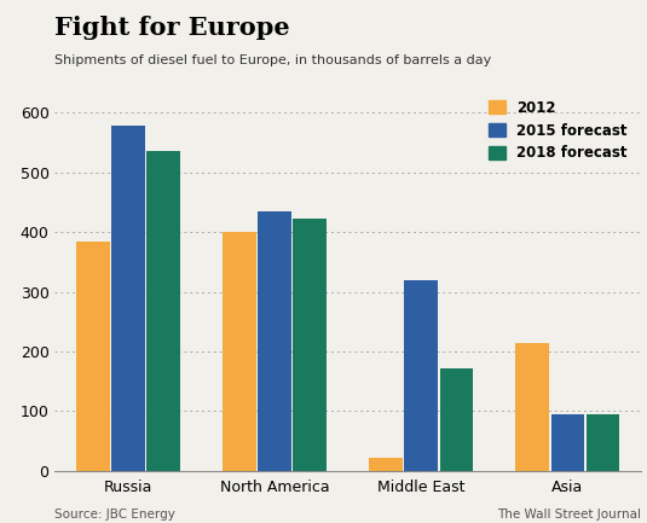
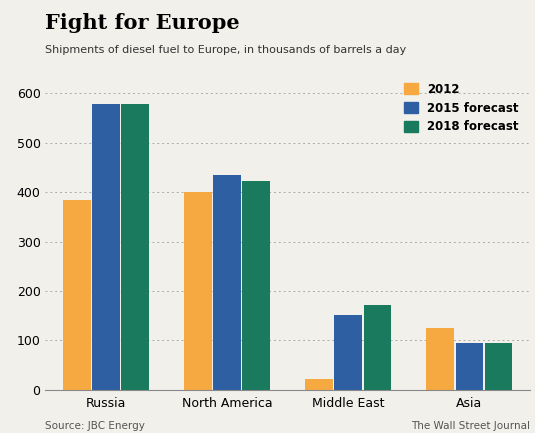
2018 forecast/Russia: 535 -> 578
2015 forecast/Middle East: 320 -> 152
2012/Asia: 215 -> 125
